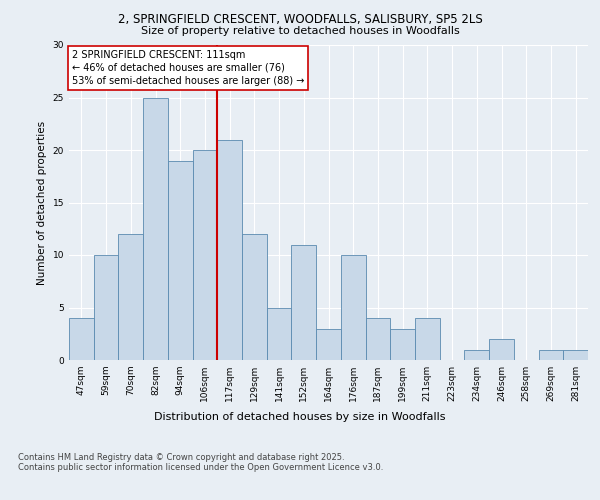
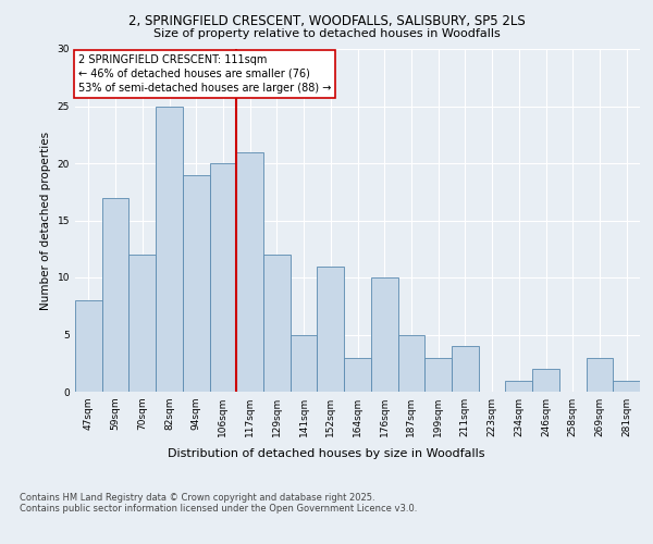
47sqm: 4 -> 8
59sqm: 10 -> 17
187sqm: 4 -> 5
269sqm: 1 -> 3
